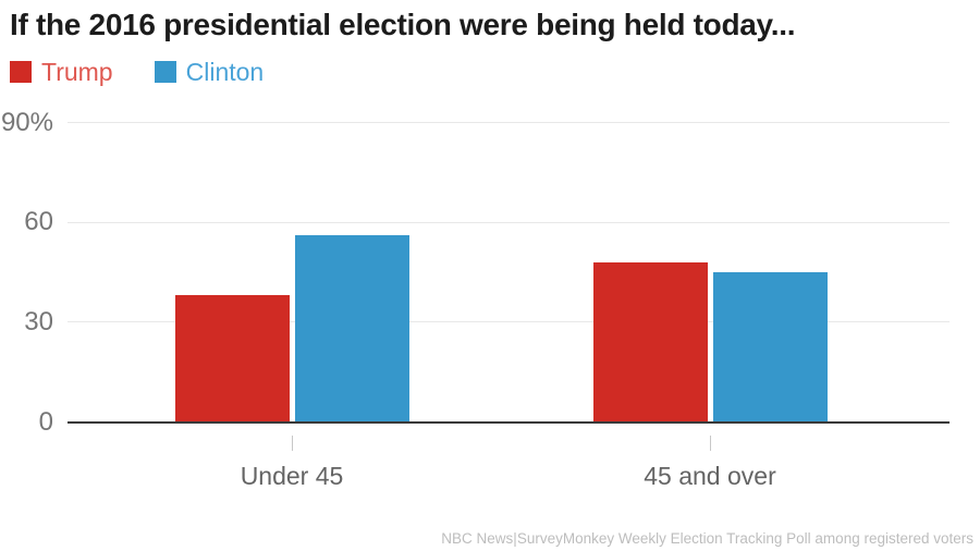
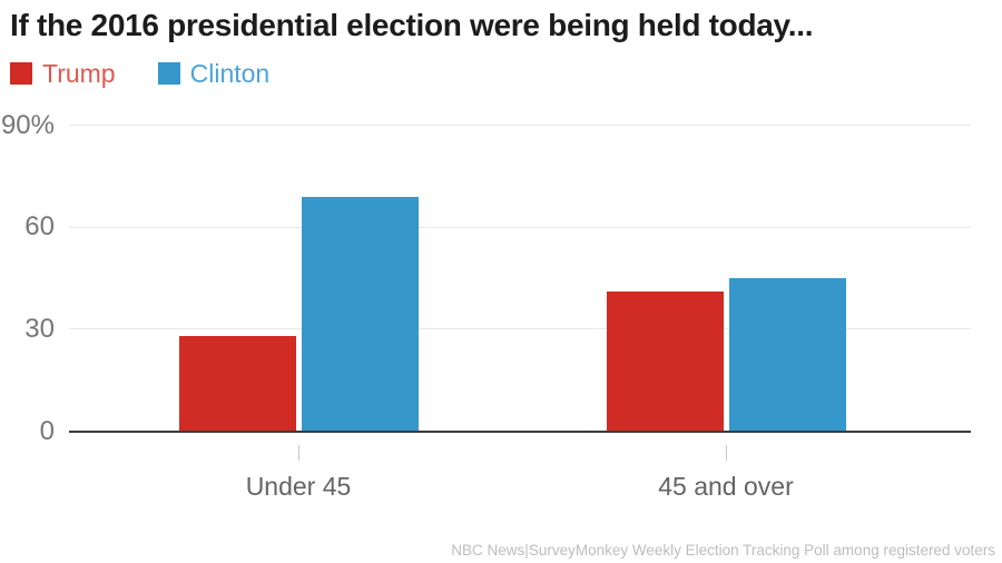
Trump/Under 45: 38% -> 28%
Clinton/Under 45: 56% -> 69%
Trump/45 and over: 48% -> 41%
